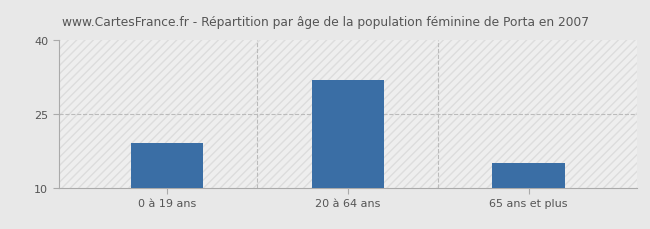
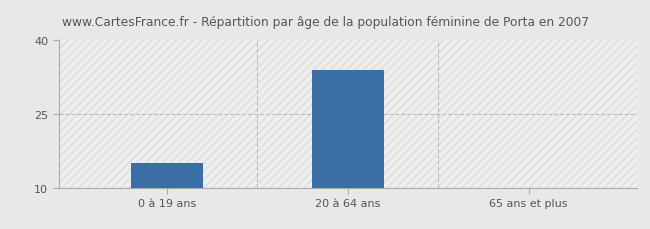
0 à 19 ans: 19 -> 15
20 à 64 ans: 32 -> 34
65 ans et plus: 15 -> 10
